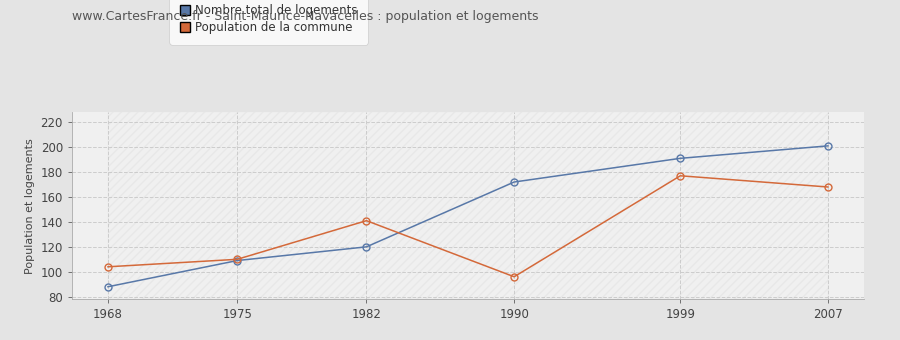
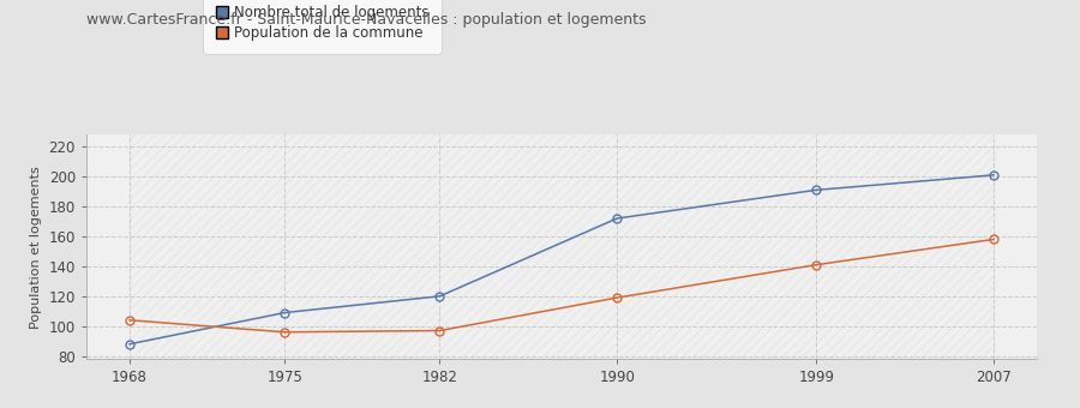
Population de la commune/1975: 110 -> 96
Population de la commune/1982: 141 -> 97
Population de la commune/1990: 96 -> 119
Population de la commune/1999: 177 -> 141
Population de la commune/2007: 168 -> 158
